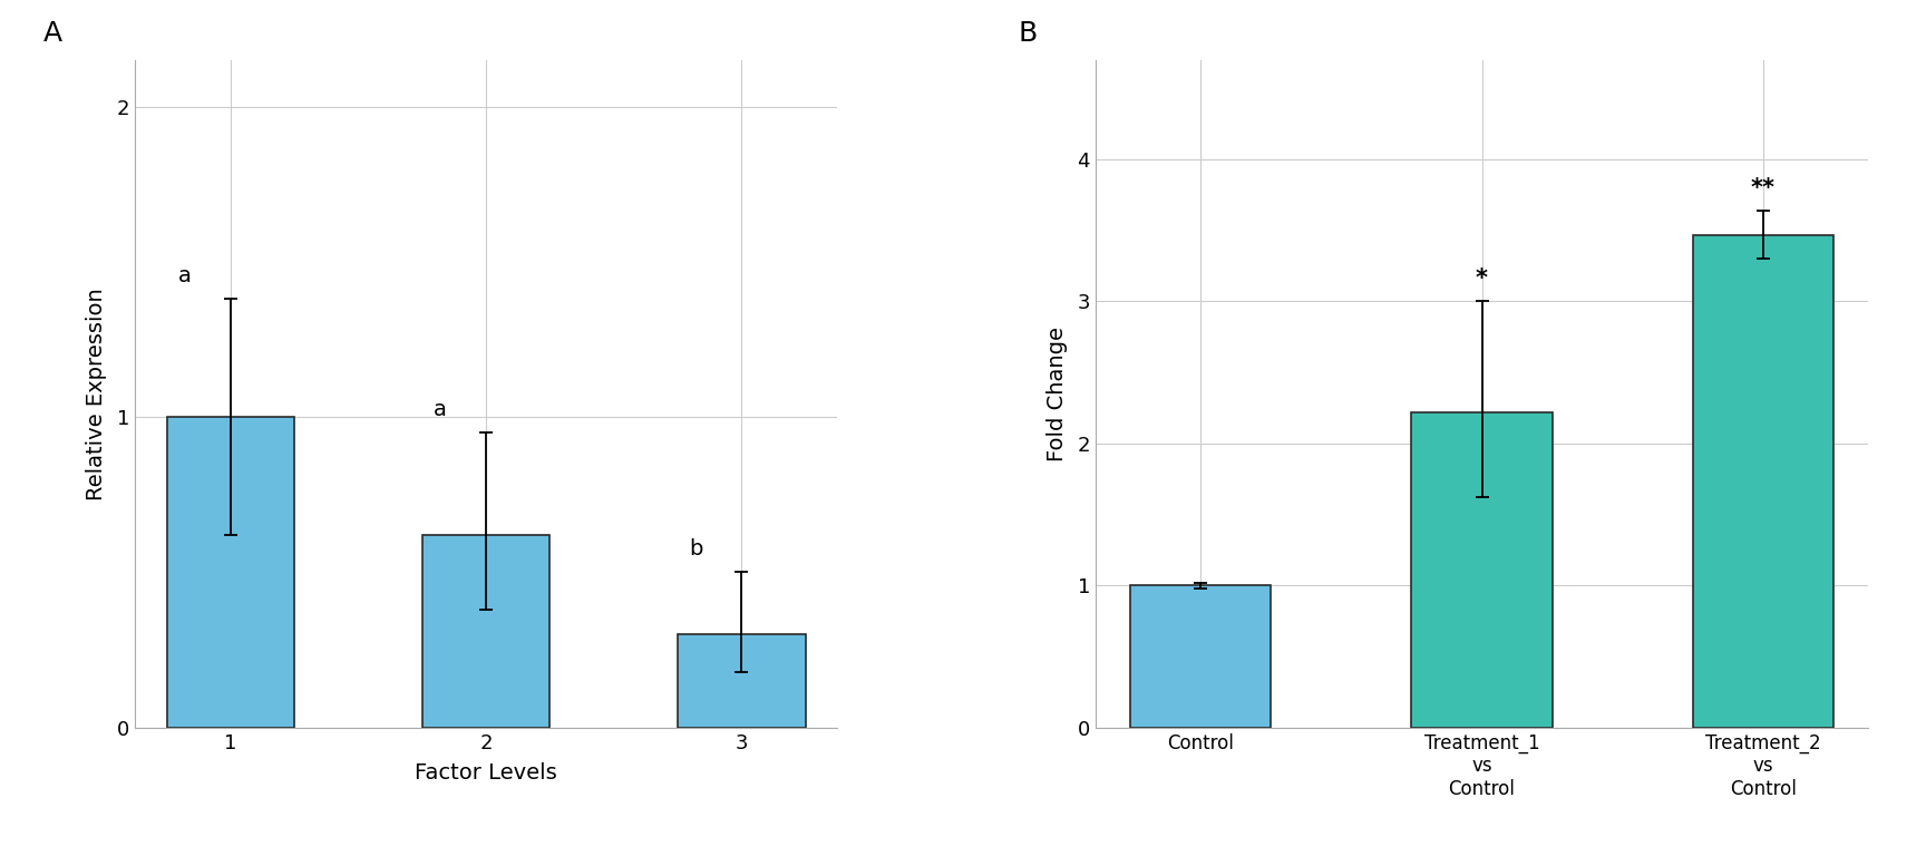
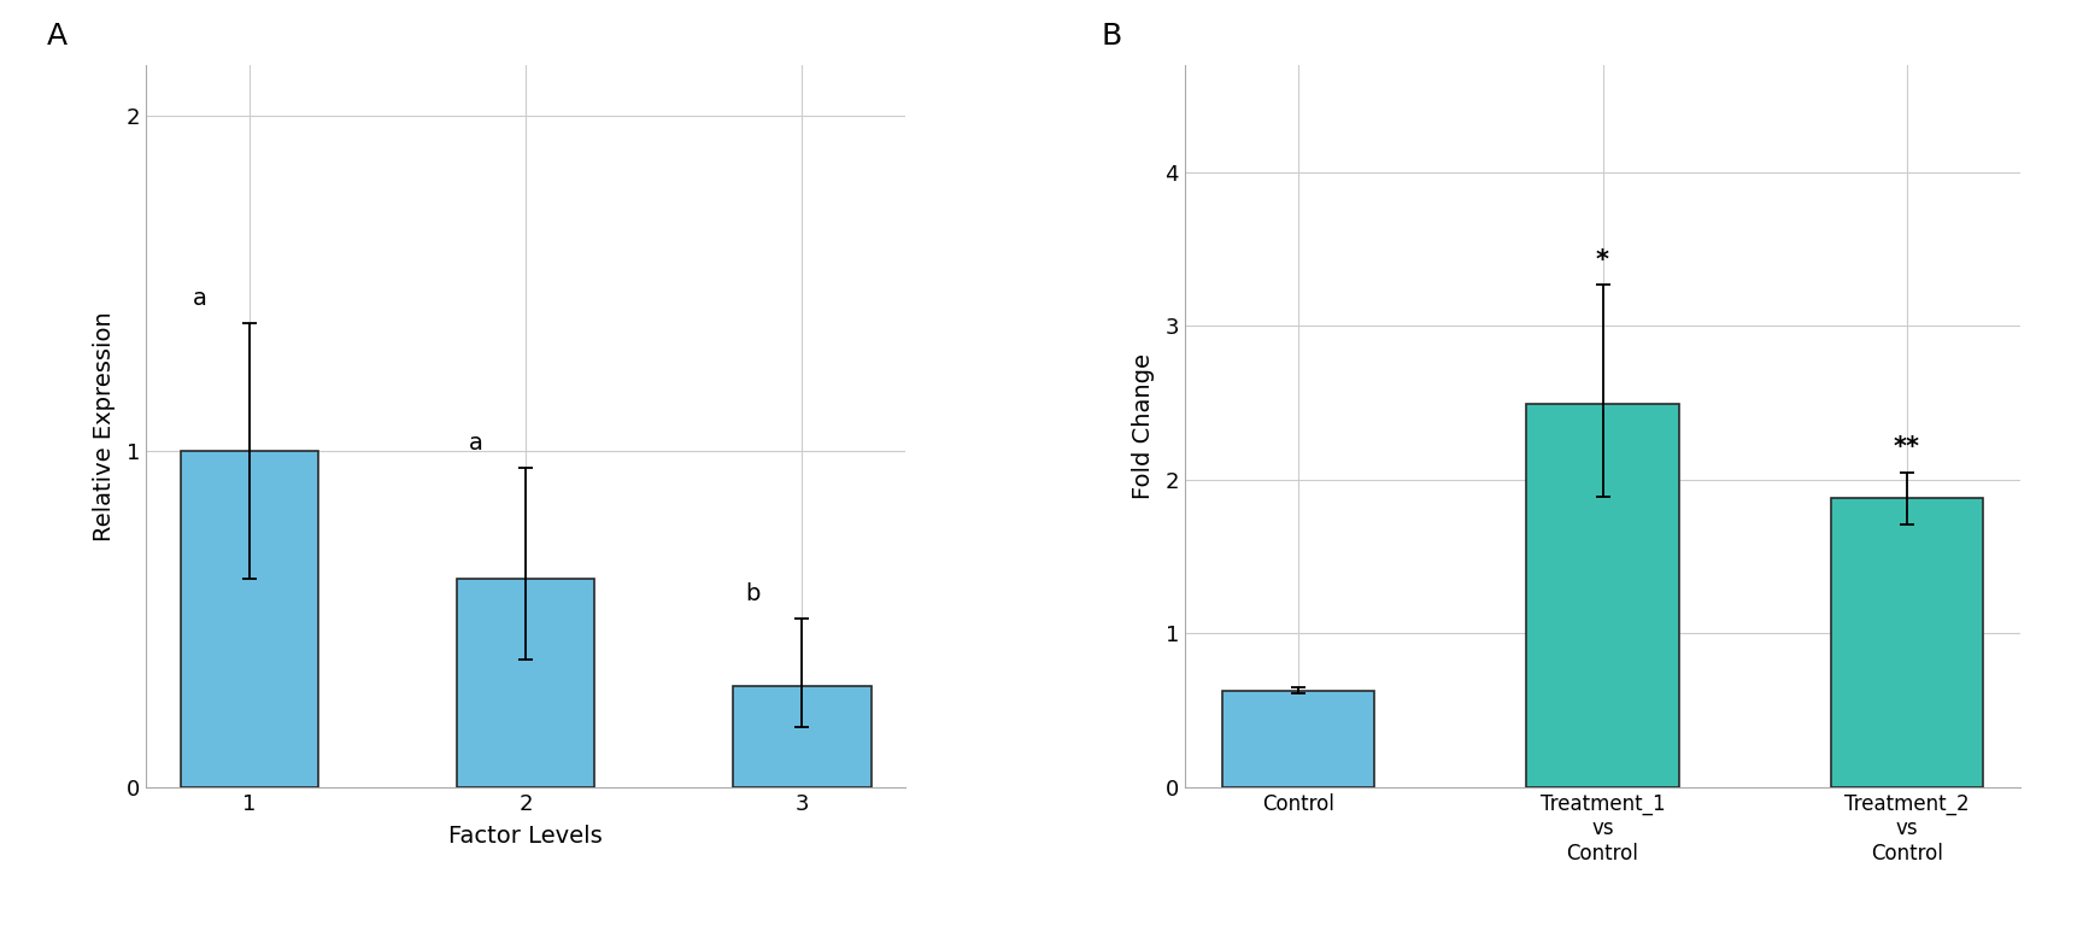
Control: 1.00 -> 0.63
Treatment_1 vs Control: 2.22 -> 2.49
Treatment_2 vs Control: 3.47 -> 1.88
